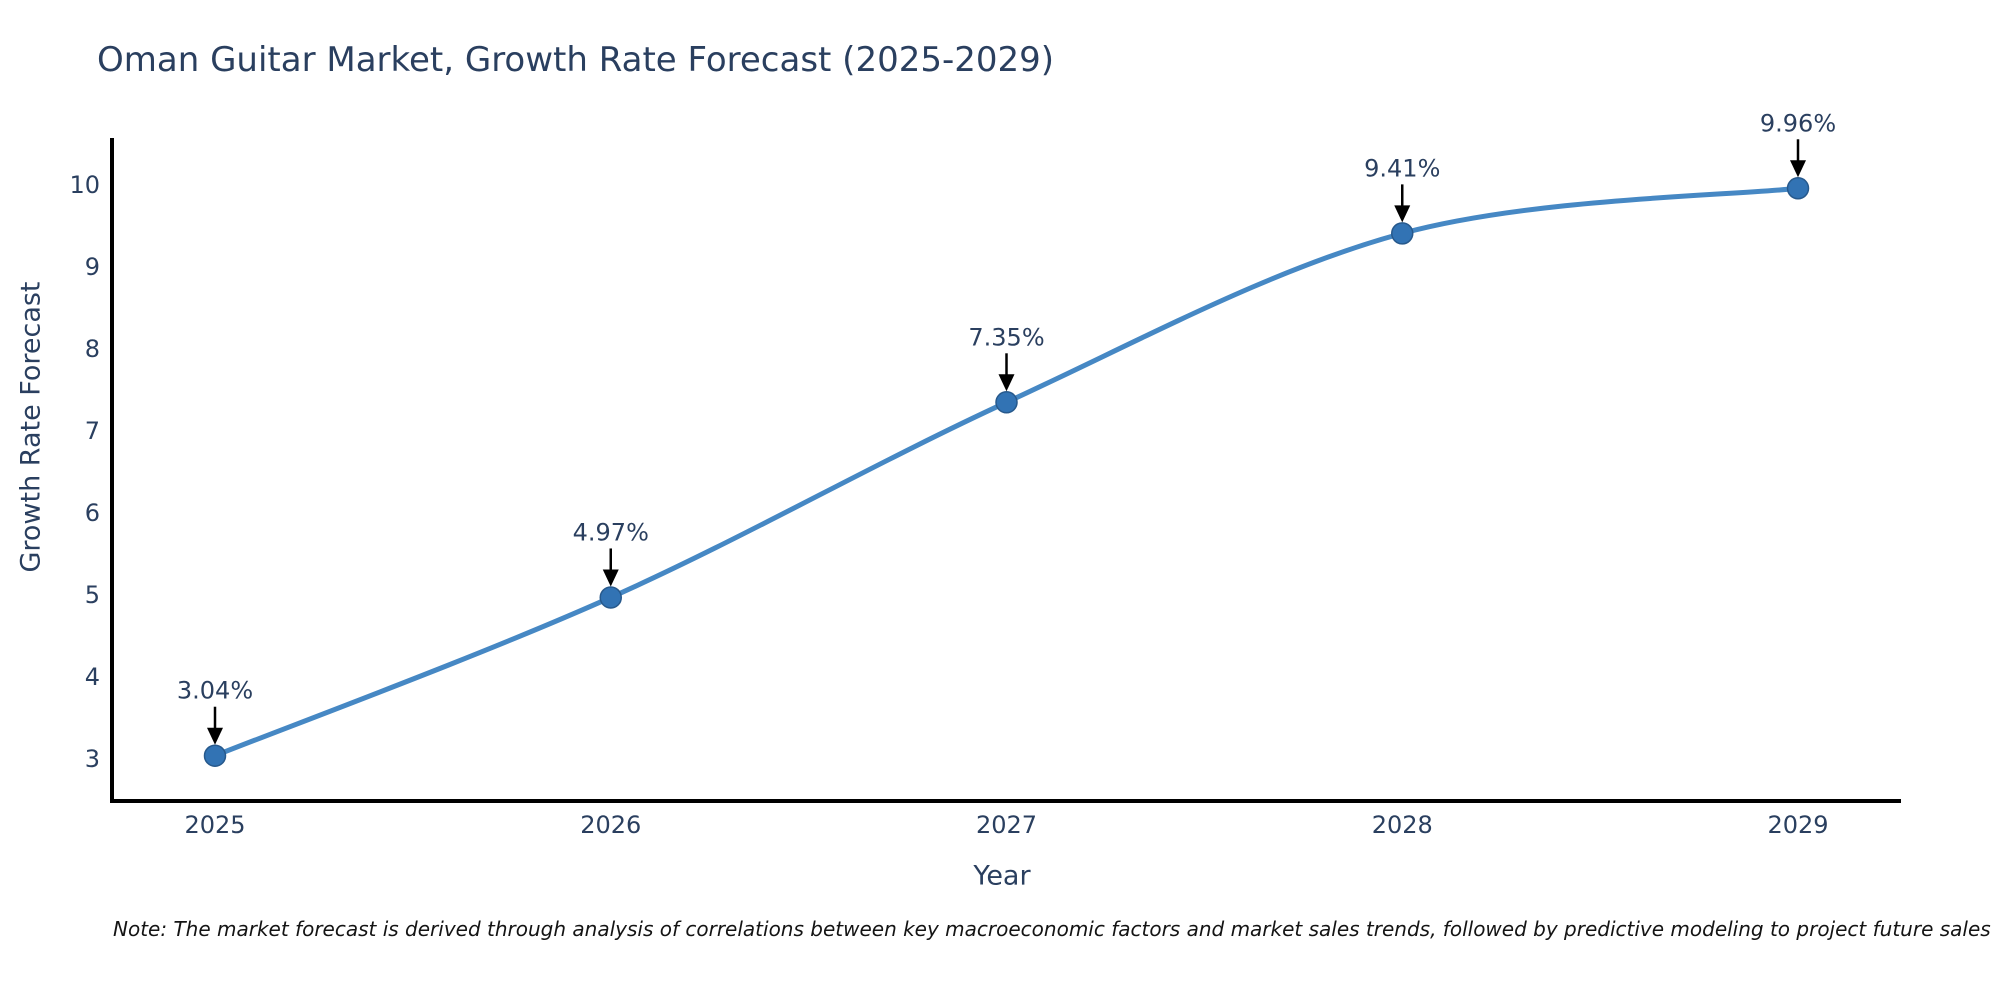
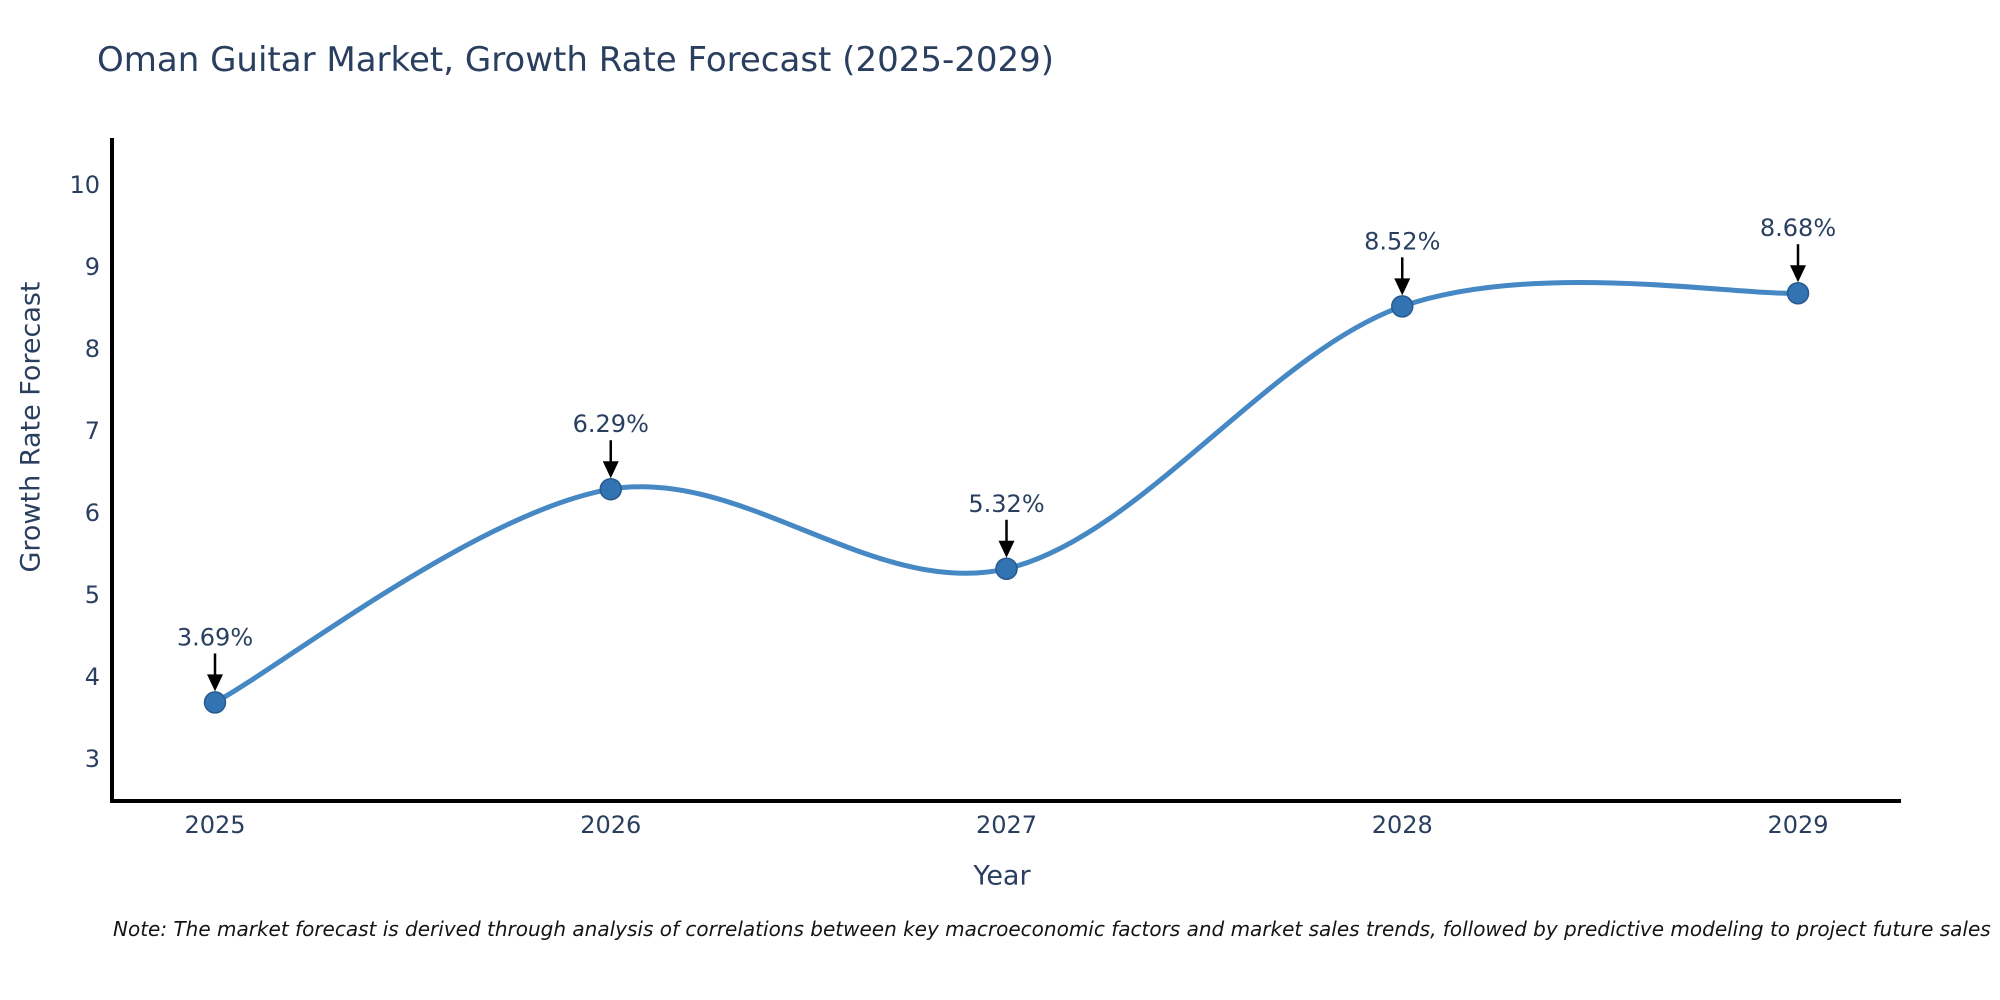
2025: 3.04% -> 3.69%
2026: 4.97% -> 6.29%
2027: 7.35% -> 5.32%
2028: 9.41% -> 8.52%
2029: 9.96% -> 8.68%
